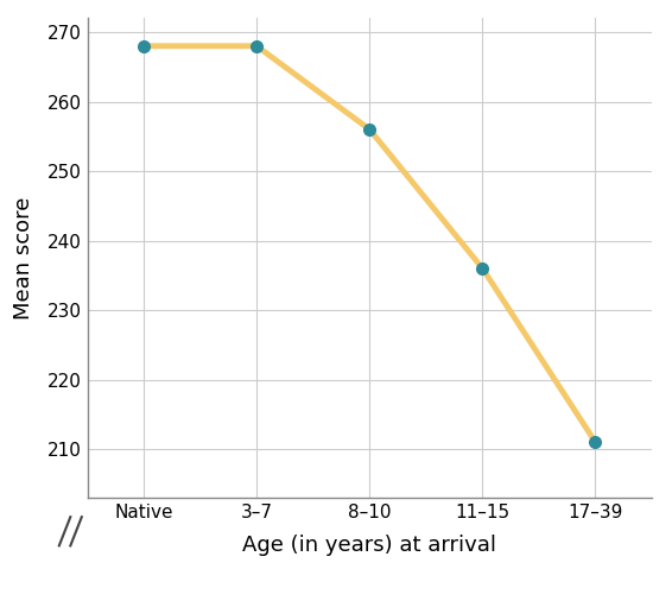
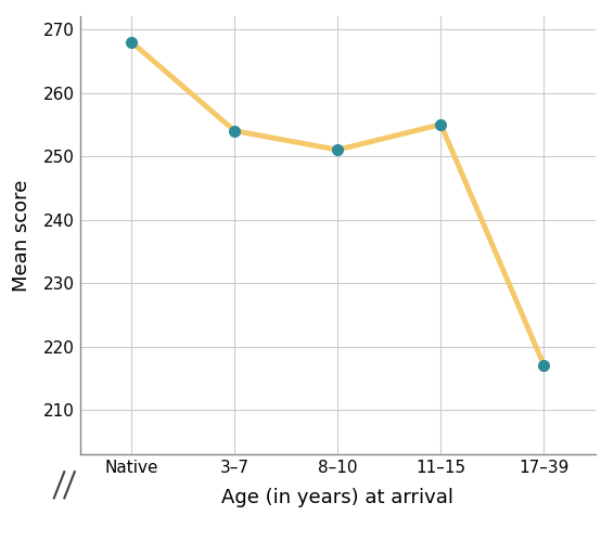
3–7: 268 -> 254
8–10: 256 -> 251
11–15: 236 -> 255
17–39: 211 -> 217
